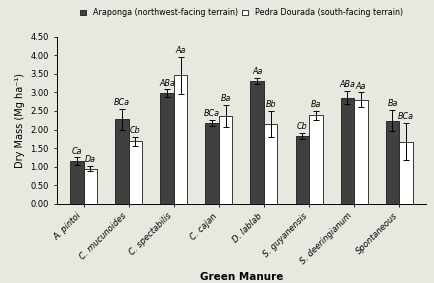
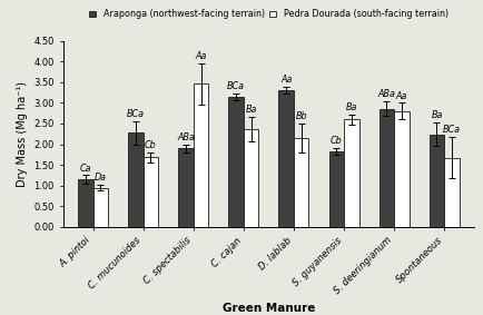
Araponga (northwest-facing terrain)/C. spectabilis: 2.98 -> 1.90
Araponga (northwest-facing terrain)/C. cajan: 2.17 -> 3.15
Pedra Dourada (south-facing terrain)/S. guyanensis: 2.38 -> 2.60
